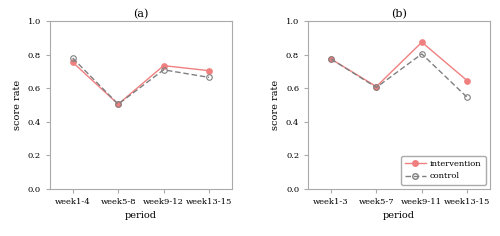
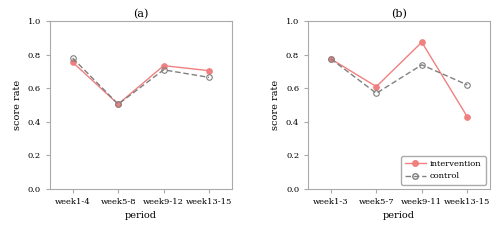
(b)/control/week5-7: 0.60 -> 0.57
(b)/control/week9-11: 0.81 -> 0.74
(b)/intervention/week13-15: 0.65 -> 0.43
(b)/control/week13-15: 0.55 -> 0.62
